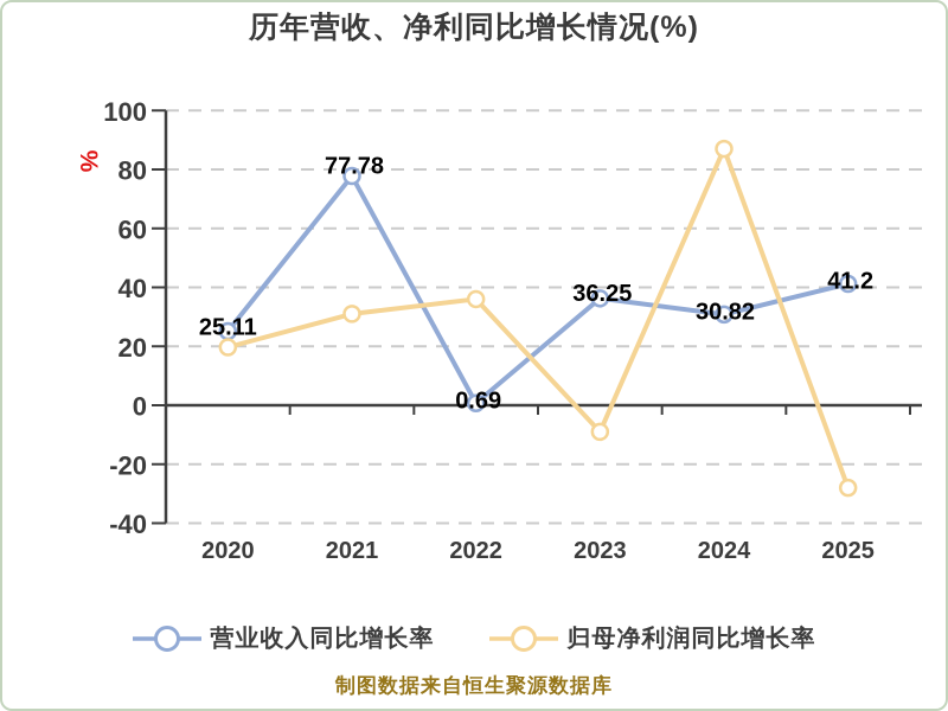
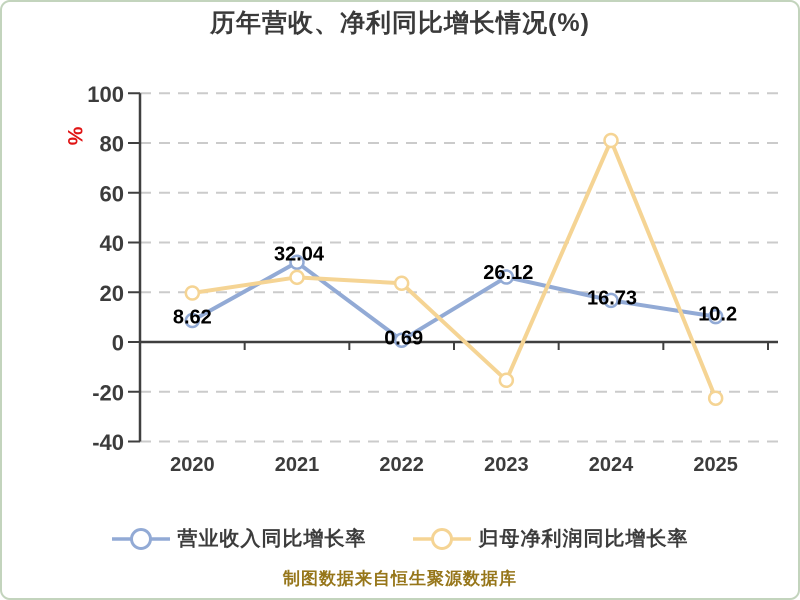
营业收入同比增长率/2020: 25.11 -> 8.62
营业收入同比增长率/2021: 77.78 -> 32.04
归母净利润同比增长率/2021: 31 -> 26
归母净利润同比增长率/2022: 36 -> 24
营业收入同比增长率/2023: 36.25 -> 26.12
归母净利润同比增长率/2023: -9 -> -15
营业收入同比增长率/2024: 30.82 -> 16.73
归母净利润同比增长率/2024: 87 -> 81
营业收入同比增长率/2025: 41.2 -> 10.2
归母净利润同比增长率/2025: -28 -> -23
